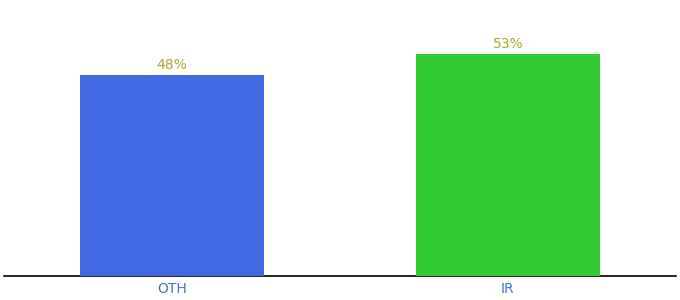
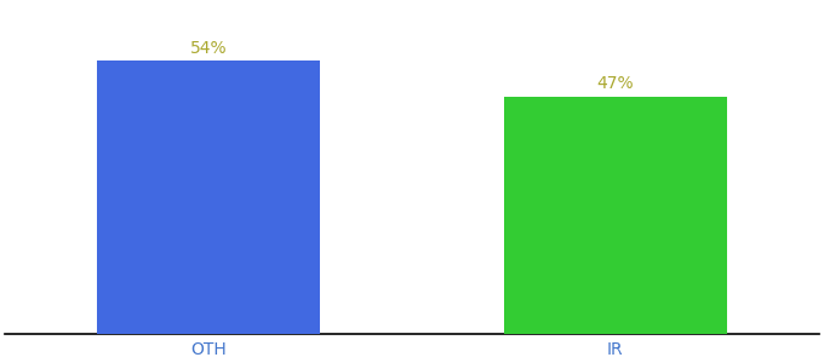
OTH: 48% -> 54%
IR: 53% -> 47%
